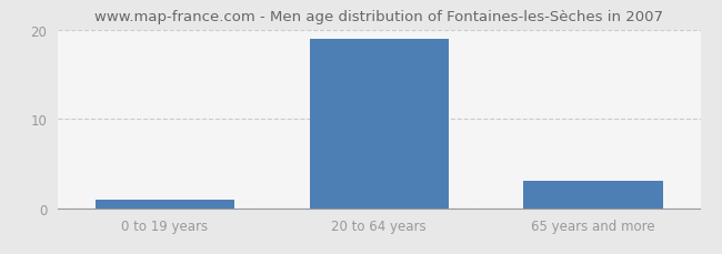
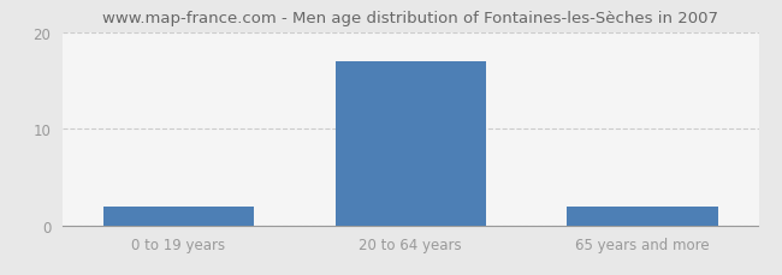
0 to 19 years: 1 -> 2
20 to 64 years: 19 -> 17
65 years and more: 3 -> 2
